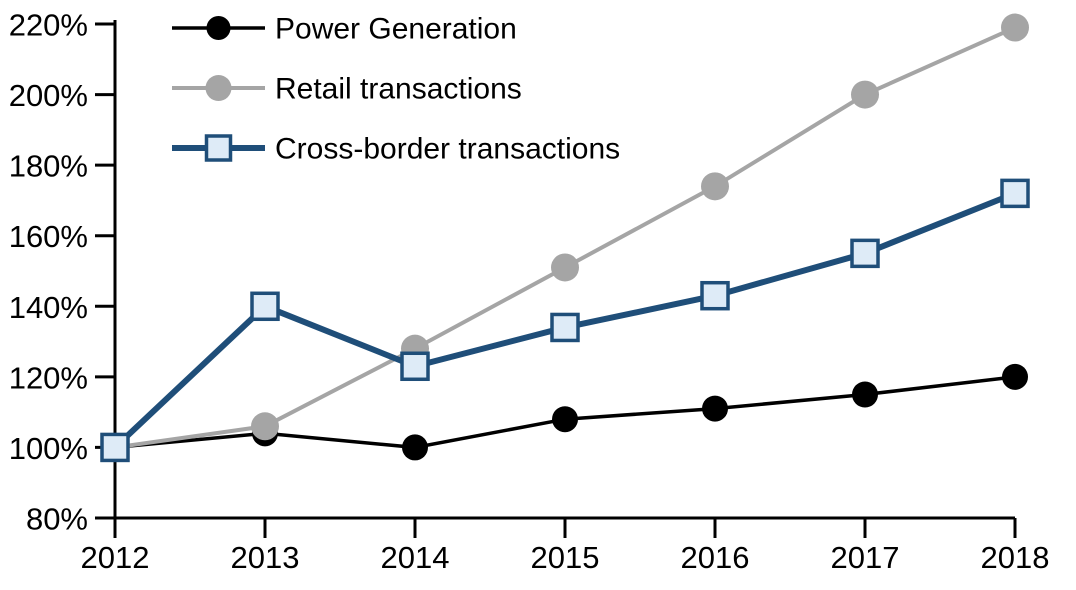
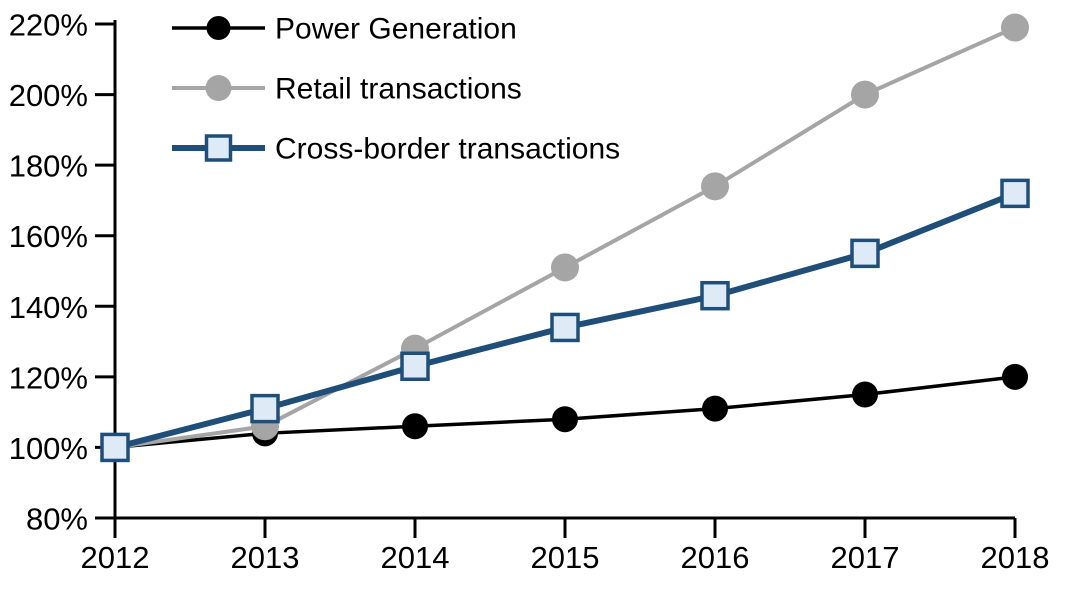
Cross-border transactions/2013: 140% -> 111%
Power Generation/2014: 100% -> 106%
